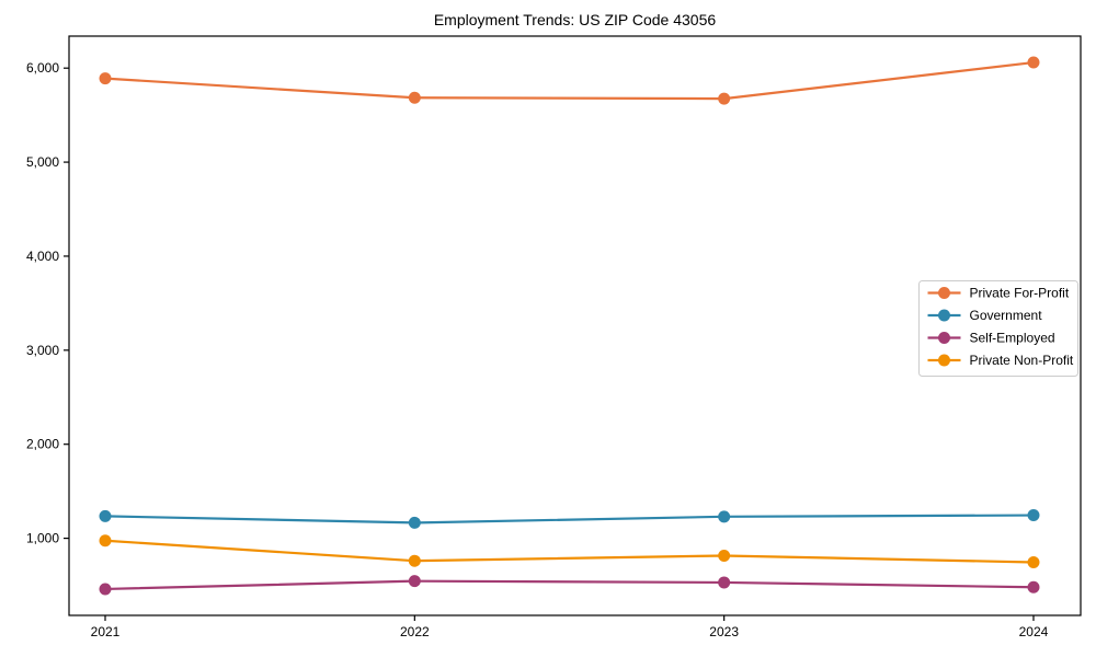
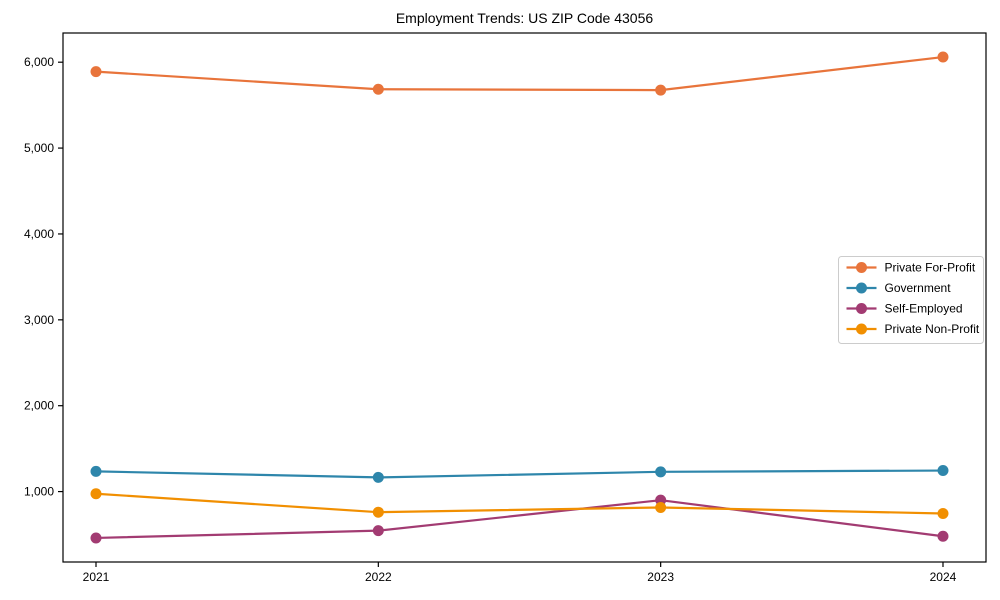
Self-Employed/2023: 500 -> 900
